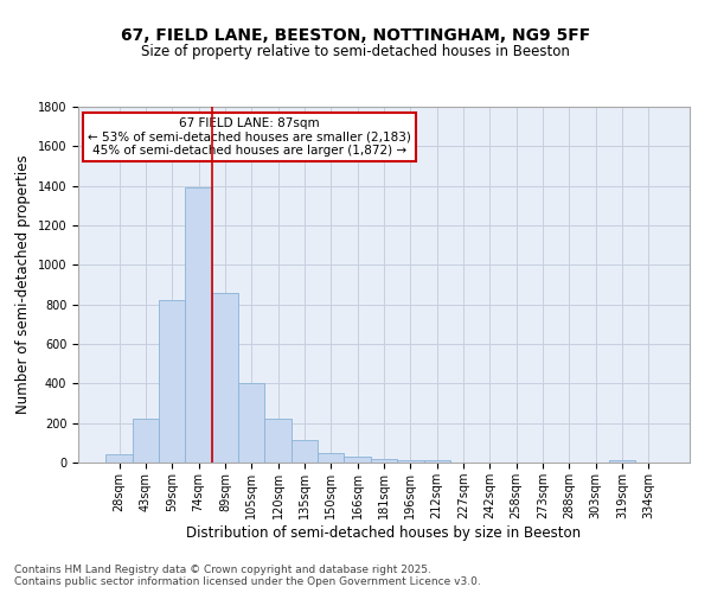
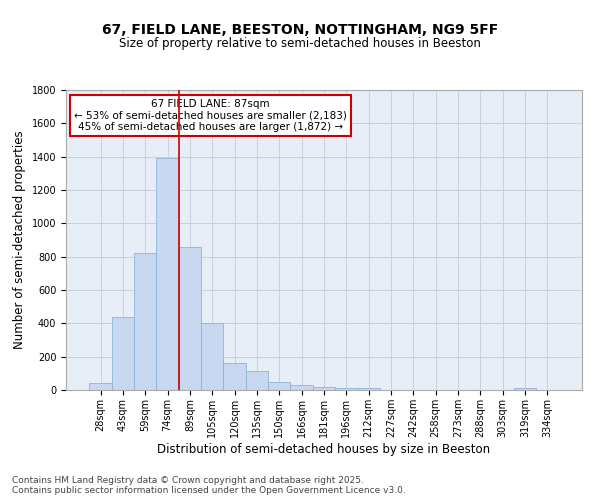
43sqm: 220 -> 440
120sqm: 220 -> 160
